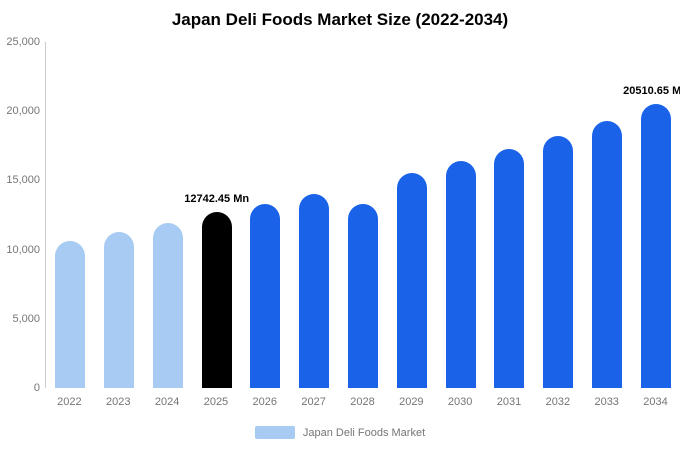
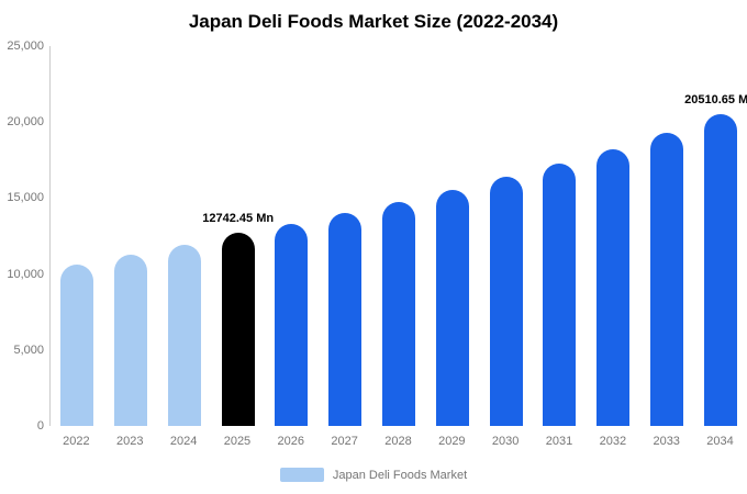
2028: 13300 -> 14800
